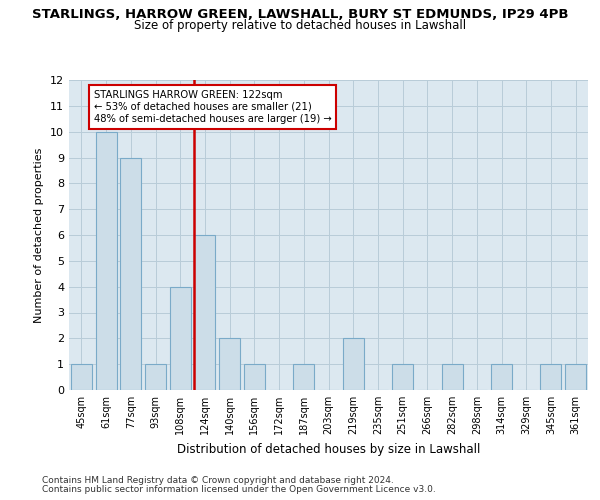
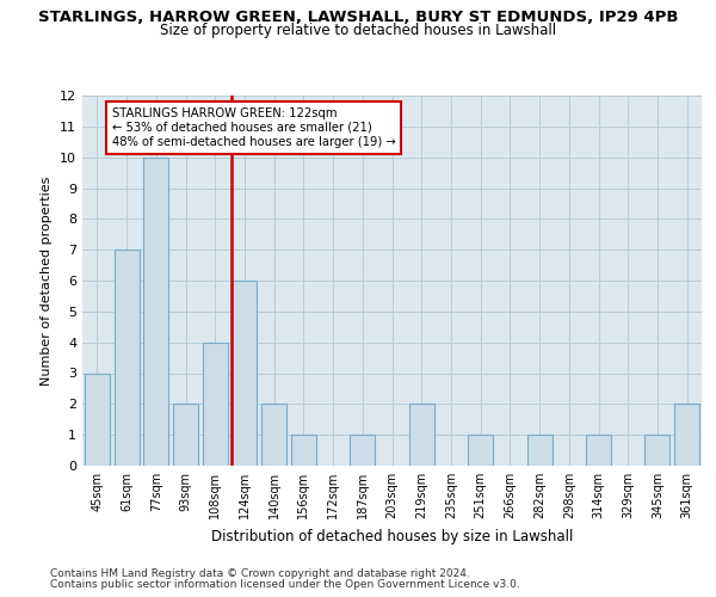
45sqm: 1 -> 3
61sqm: 10 -> 7
77sqm: 9 -> 10
93sqm: 1 -> 2
361sqm: 1 -> 2
